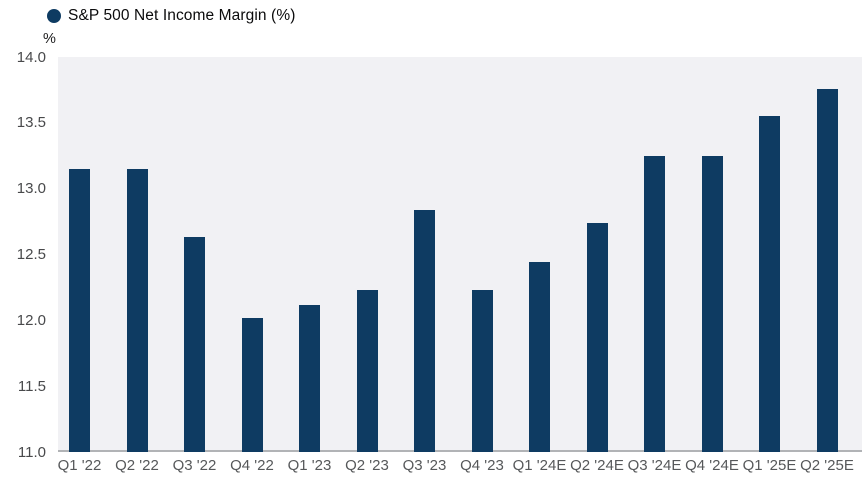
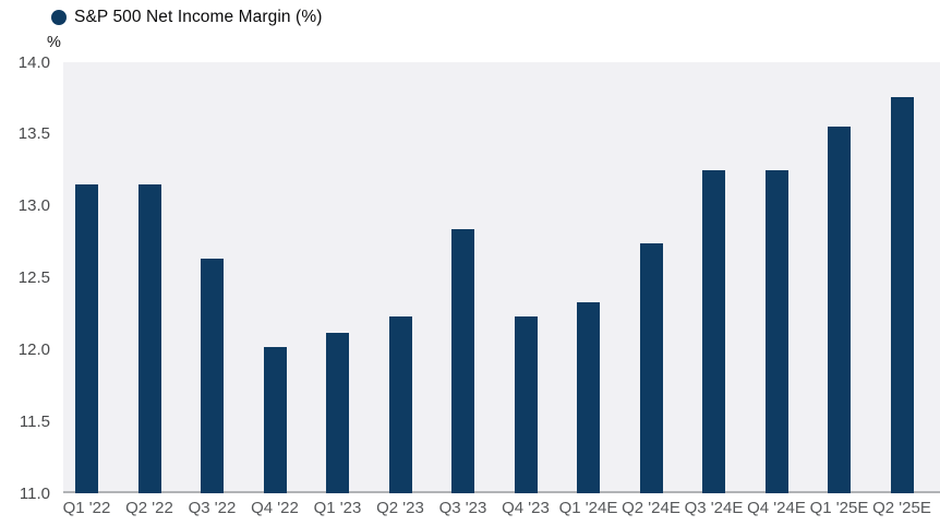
Q1 '24E: 12.44 -> 12.33
